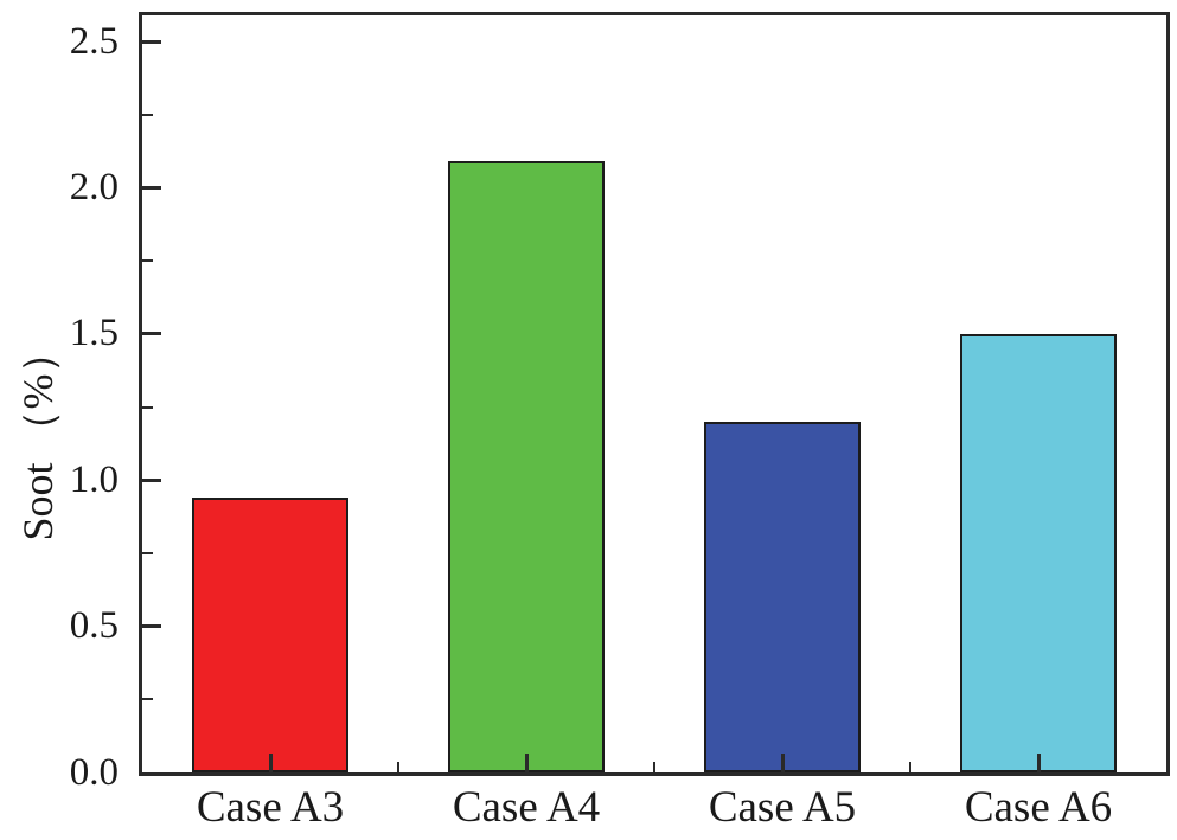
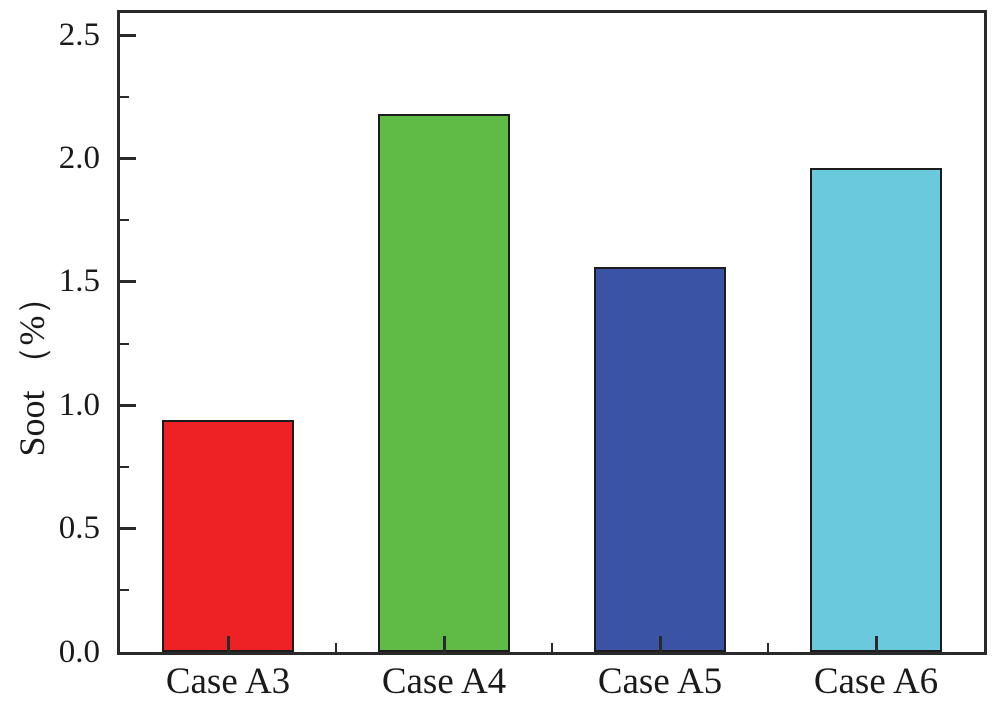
Case A4: 2.09 -> 2.18
Case A5: 1.20 -> 1.56
Case A6: 1.50 -> 1.96
